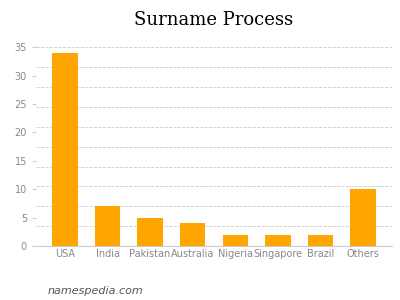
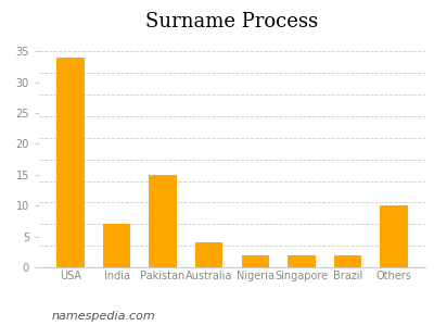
Pakistan: 5 -> 15
